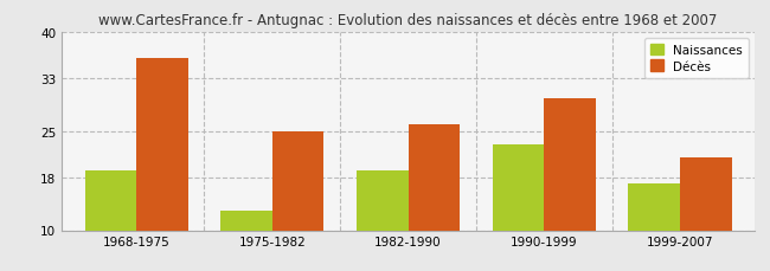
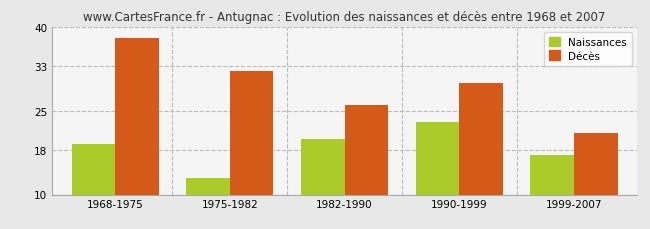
Décès/1968-1975: 36 -> 38
Décès/1975-1982: 25 -> 32
Naissances/1982-1990: 19 -> 20
